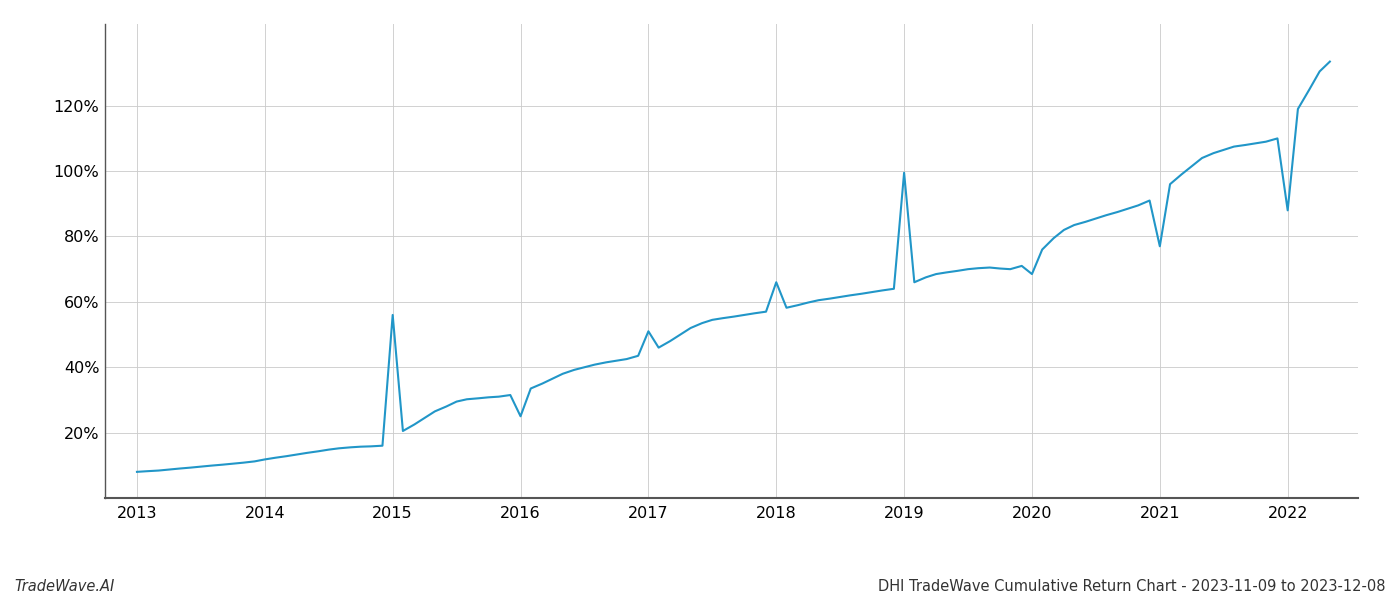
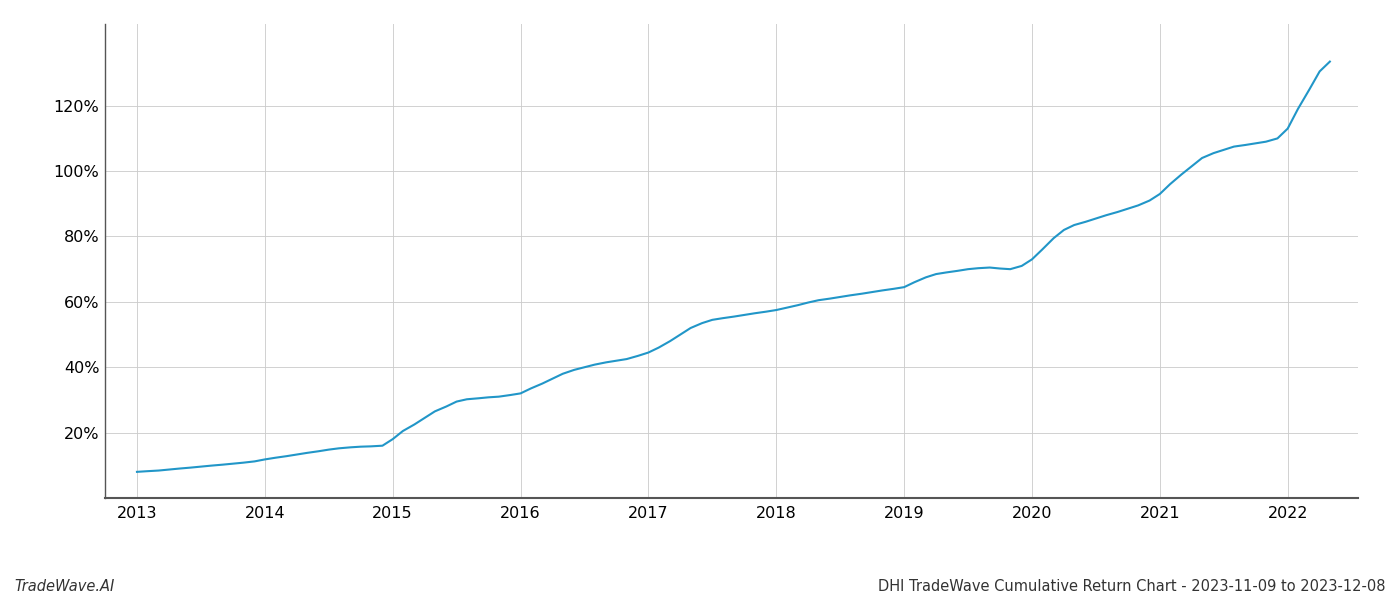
2015: 56.0% -> 18.0%
2016: 25.0% -> 32.0%
2017: 51.0% -> 44.5%
2018: 66.0% -> 57.5%
2019: 99.5% -> 64.5%
2020: 68.5% -> 73.0%
2021: 77.0% -> 93.0%
2022: 88.0% -> 113.0%
